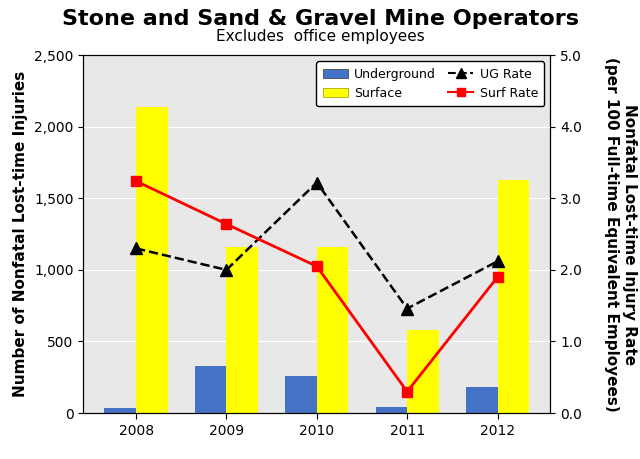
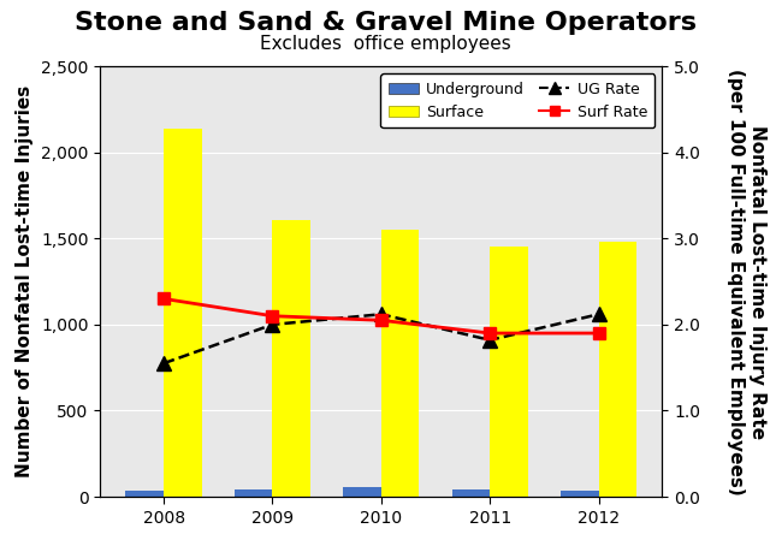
UG Rate/2008: 2.30 -> 1.55
Surf Rate/2008: 3.24 -> 2.30
Underground/2009: 330 -> 40
Surf Rate/2009: 2.64 -> 2.10
Surface/2009: 1,160 -> 1,610
Underground/2010: 260 -> 60
UG Rate/2010: 3.22 -> 2.12
Surface/2010: 1,160 -> 1,550
UG Rate/2011: 1.46 -> 1.82
Surf Rate/2011: 0.30 -> 1.90
Surface/2011: 580 -> 1,460
Underground/2012: 180 -> 40
Surface/2012: 1,630 -> 1,480
